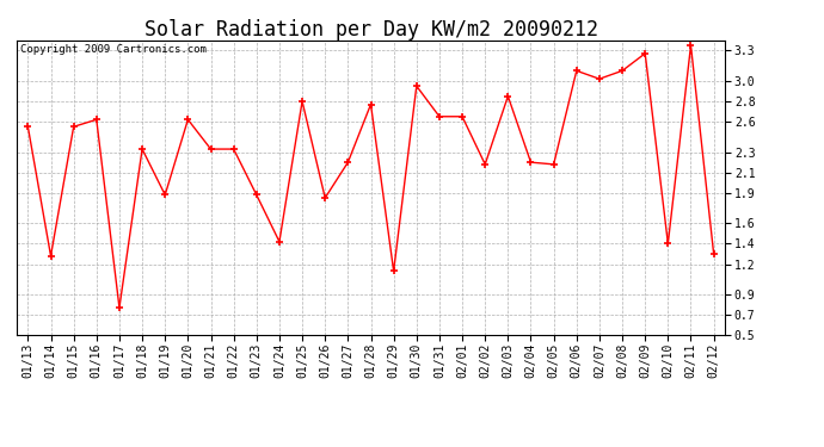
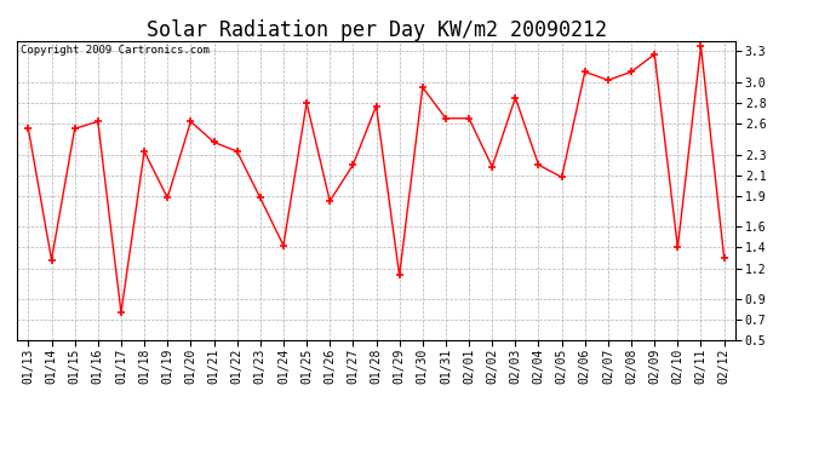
01/21: 2.33 -> 2.42
02/05: 2.18 -> 2.08
